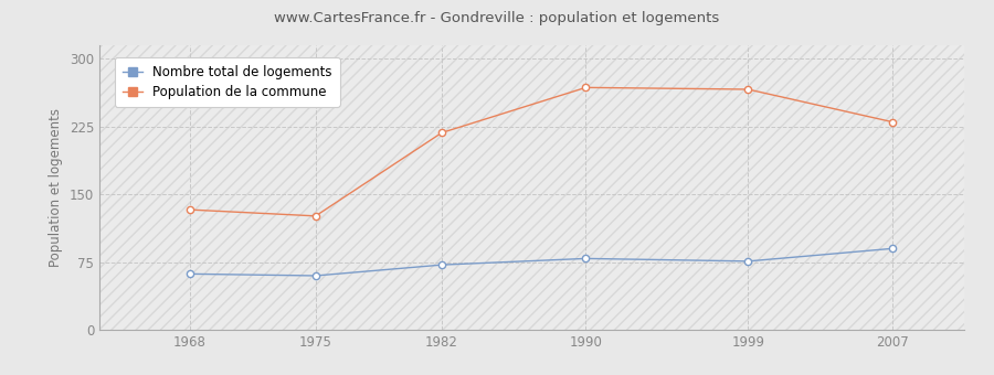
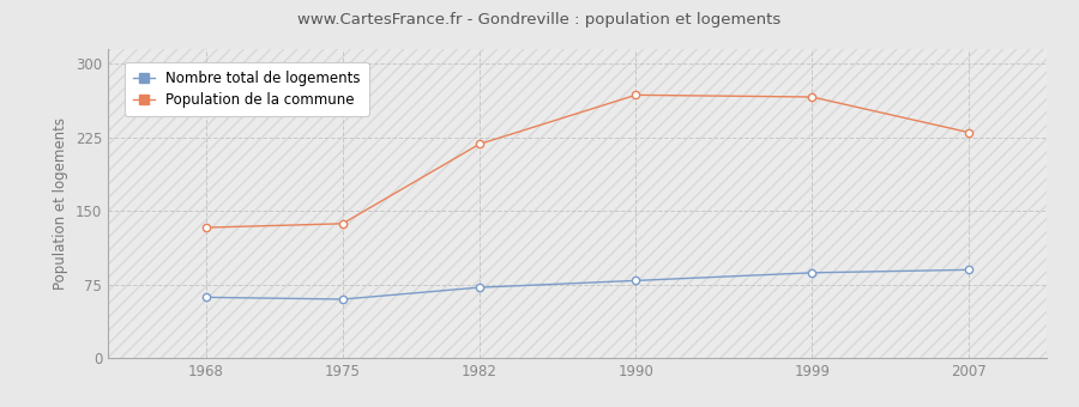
Population de la commune/1975: 126 -> 137
Nombre total de logements/1999: 76 -> 87
